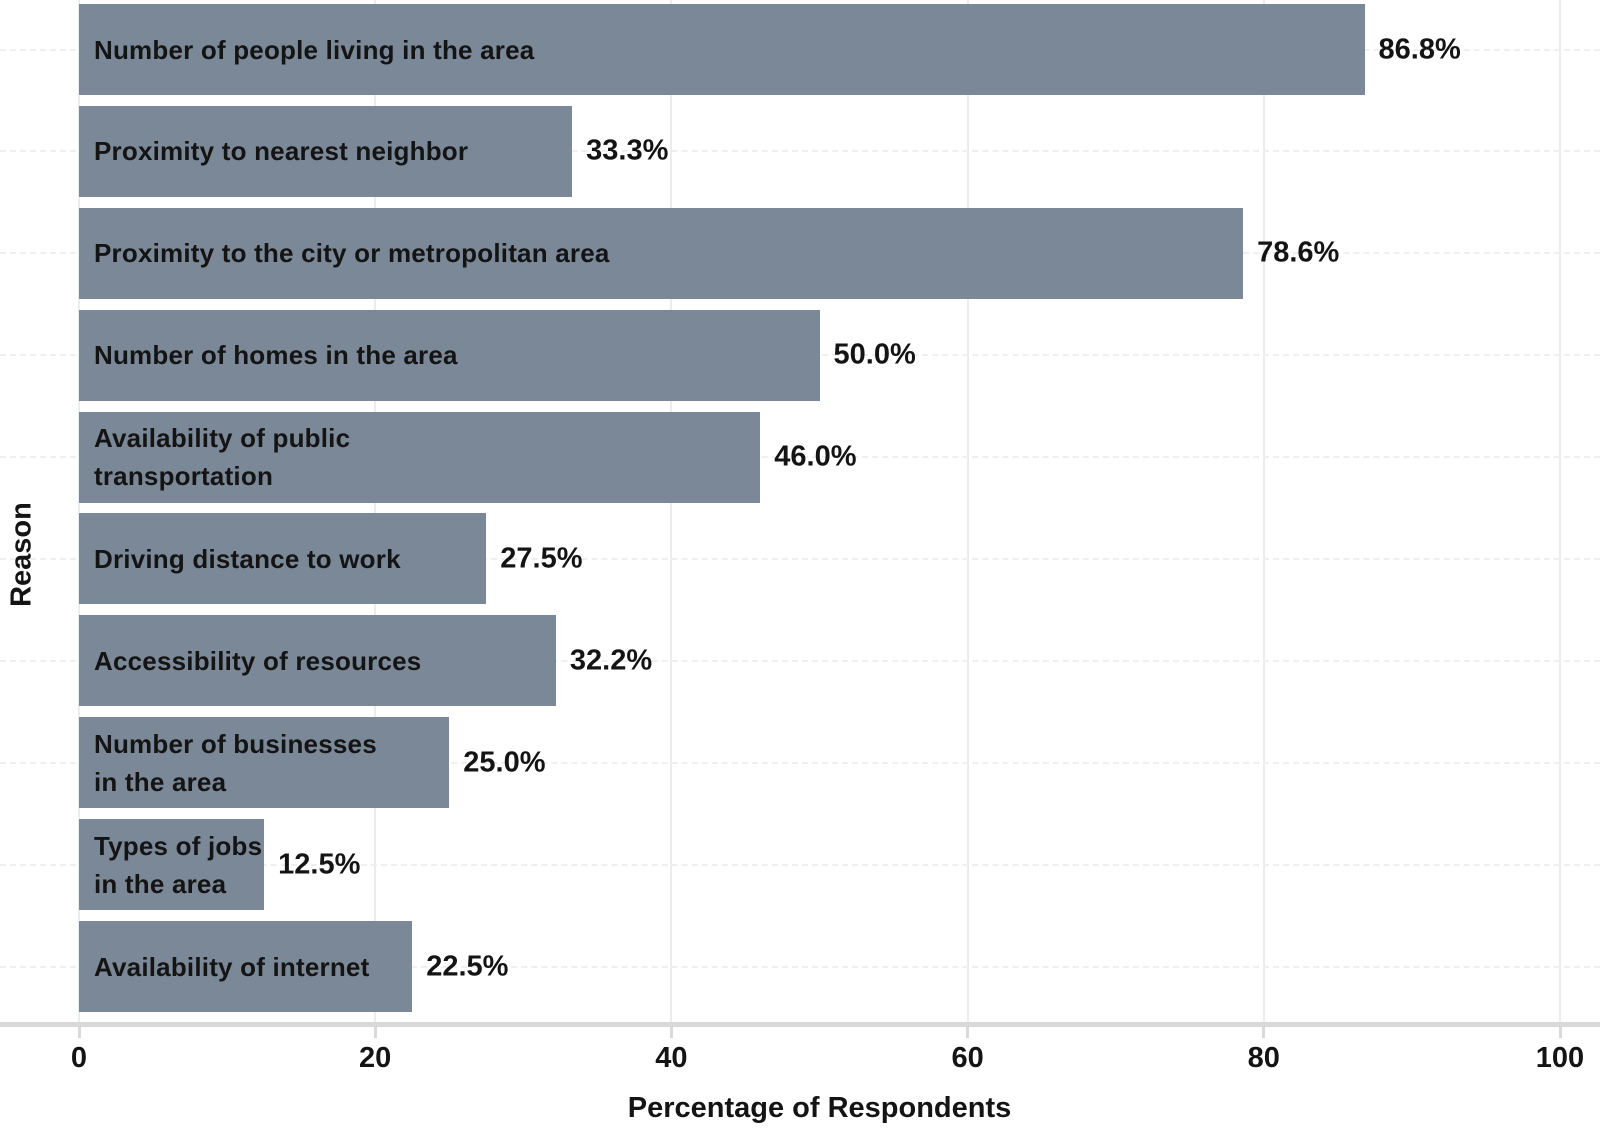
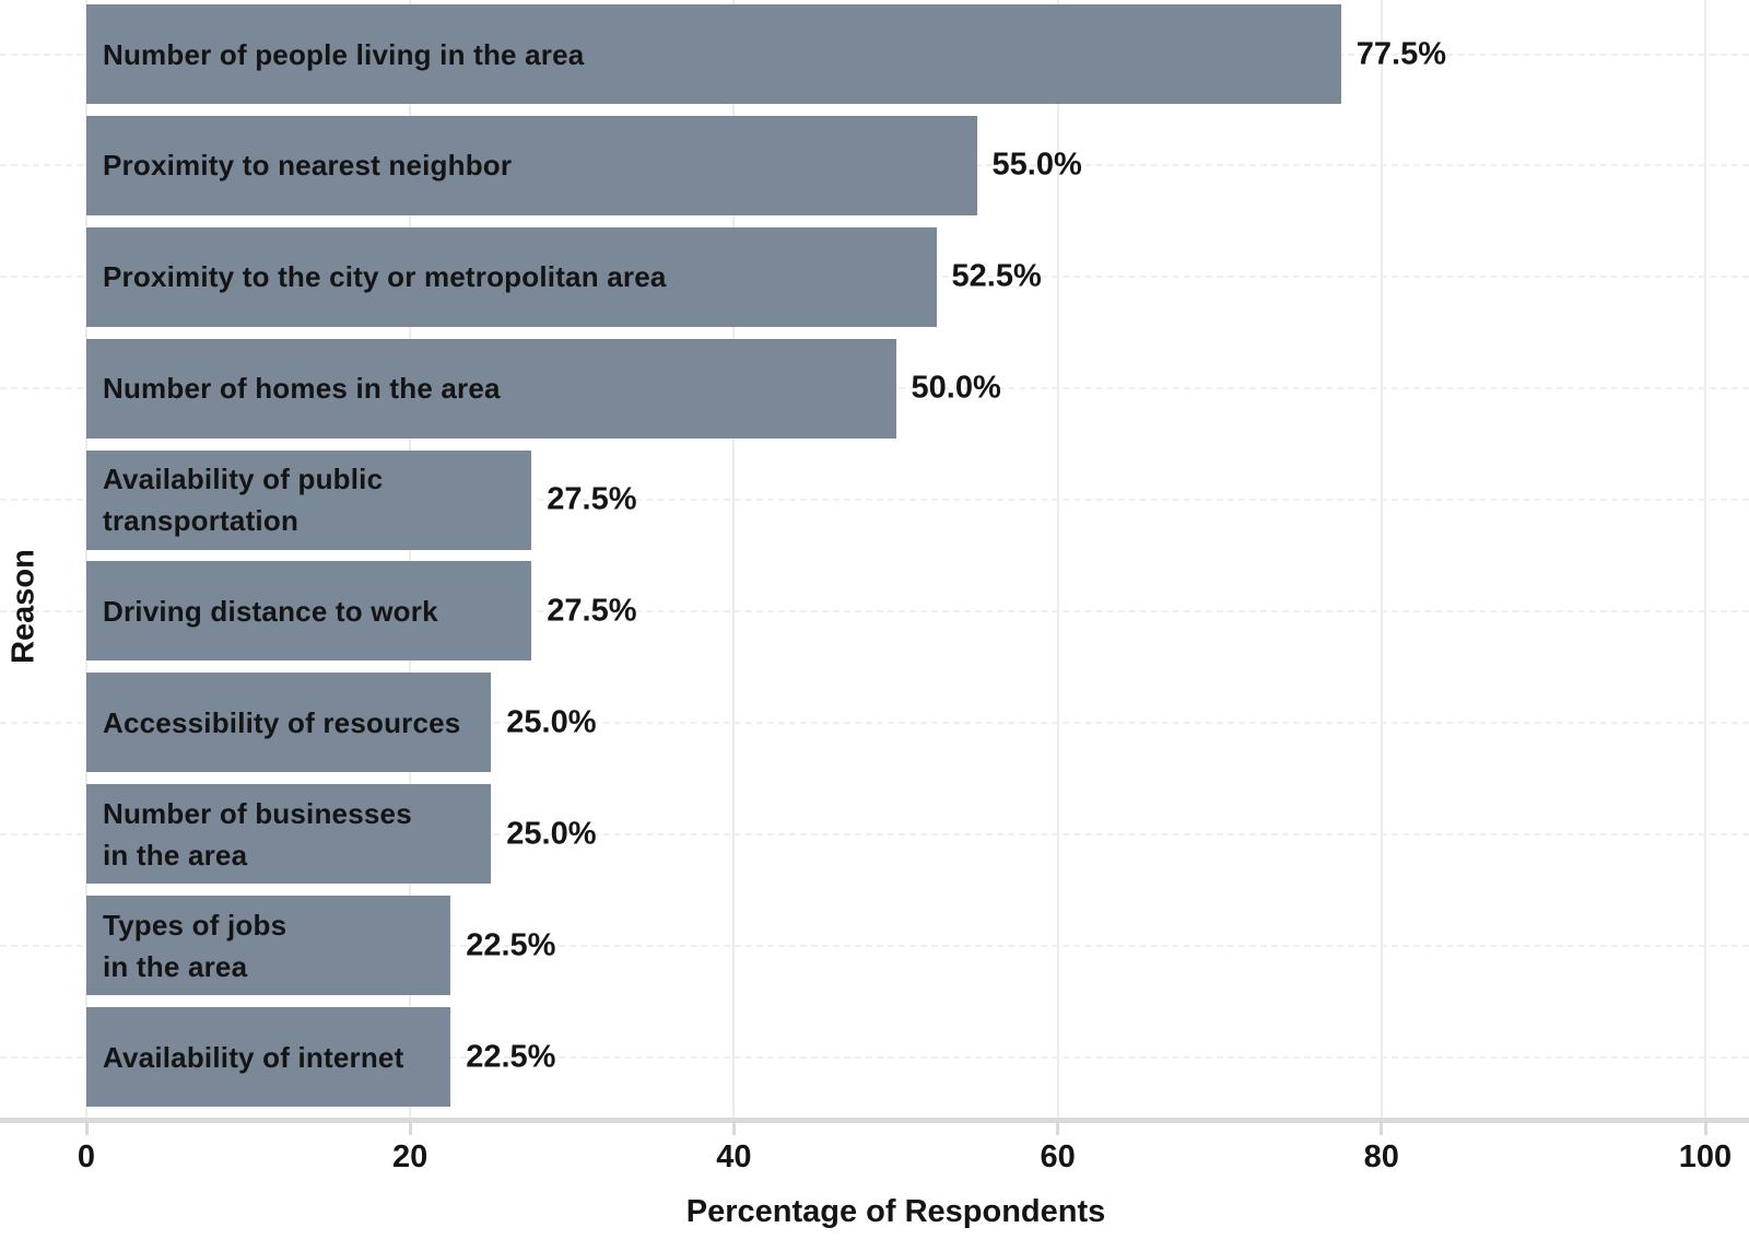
Number of people living in the area: 86.8% -> 77.5%
Proximity to nearest neighbor: 33.3% -> 55.0%
Proximity to the city or metropolitan area: 78.6% -> 52.5%
Availability of public transportation: 46.0% -> 27.5%
Accessibility of resources: 32.2% -> 25.0%
Types of jobs in the area: 12.5% -> 22.5%
